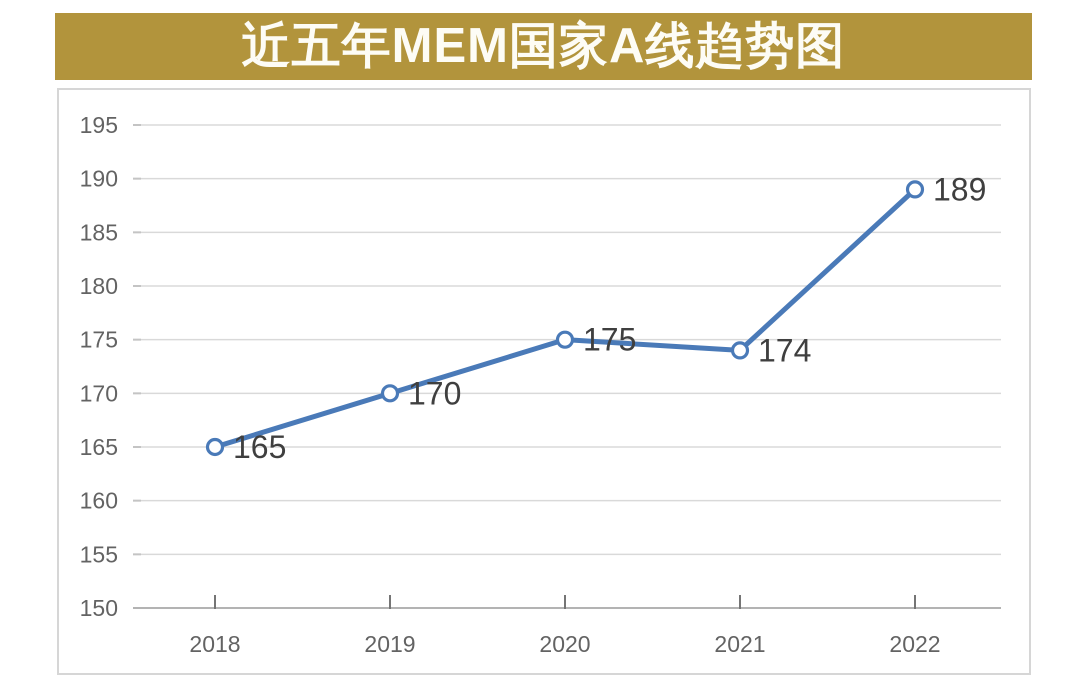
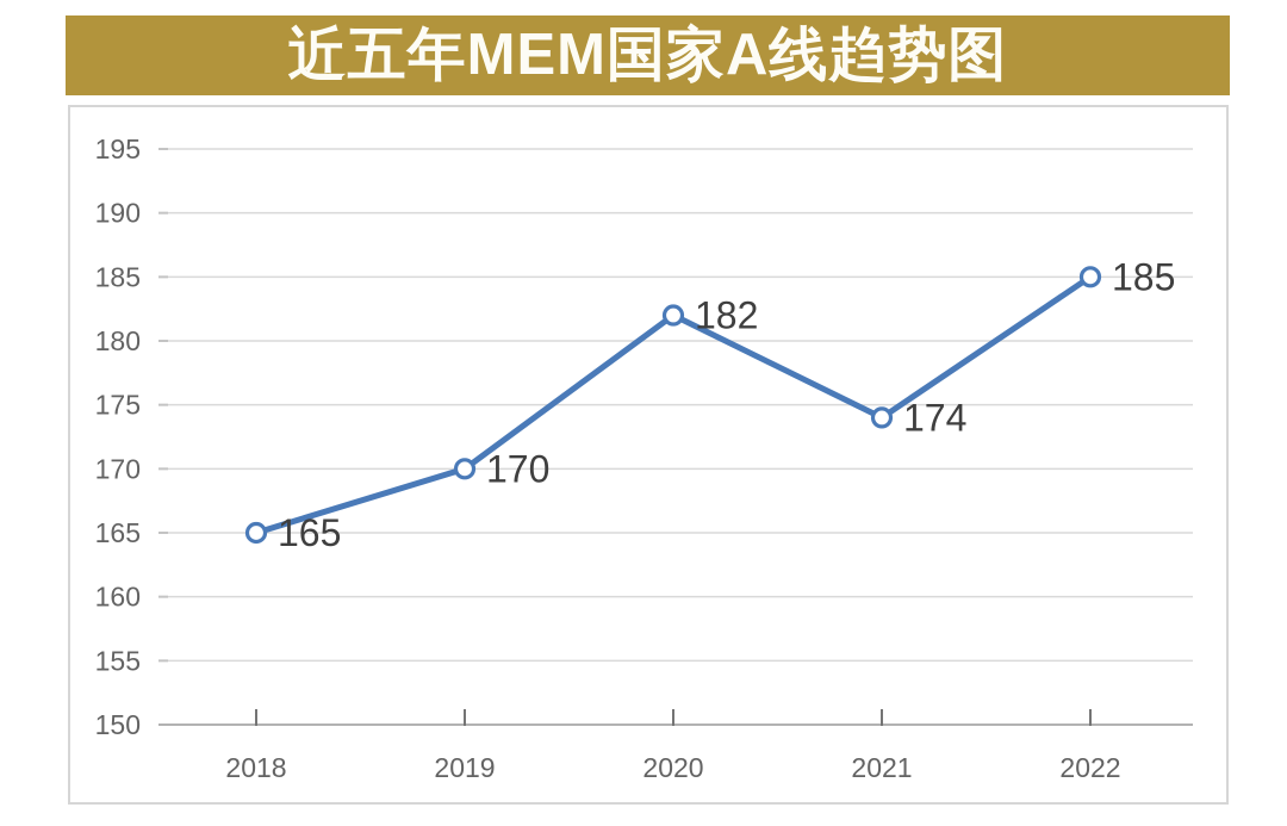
2020: 175 -> 182
2022: 189 -> 185
